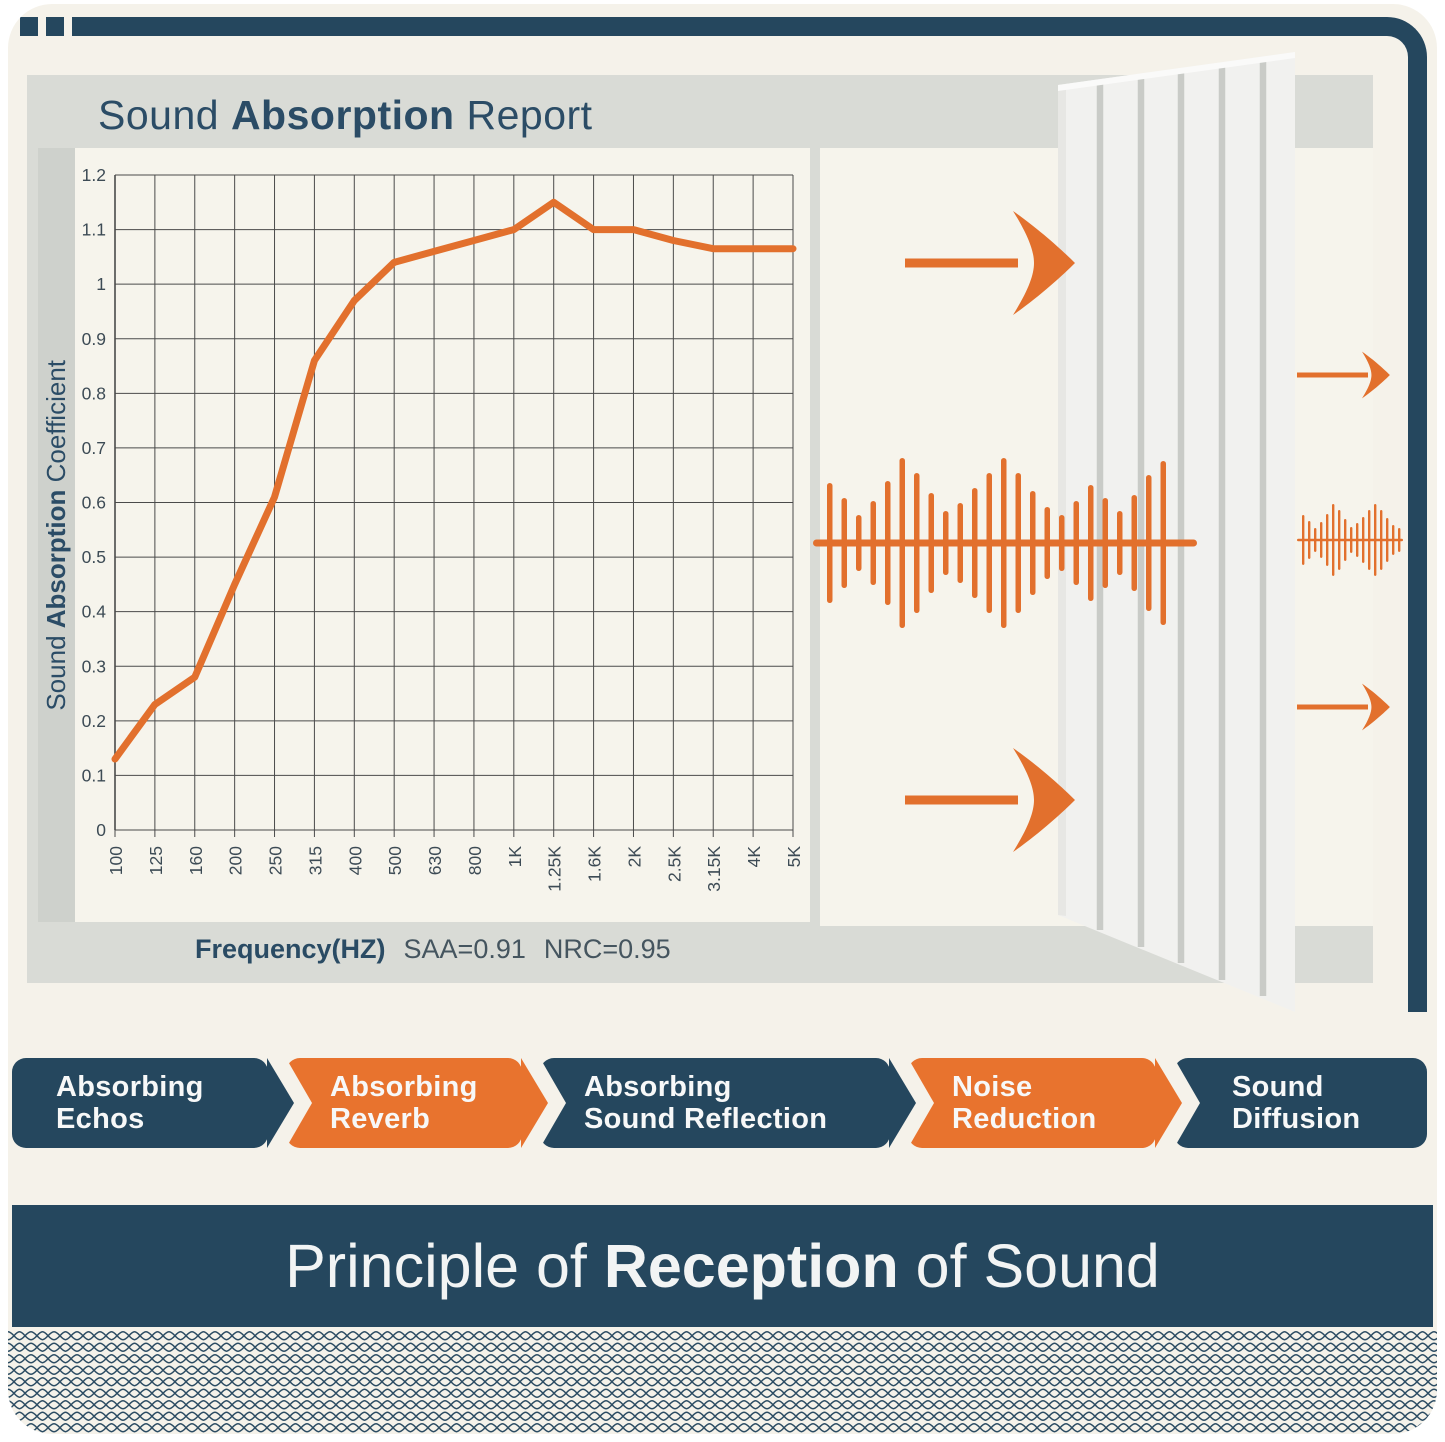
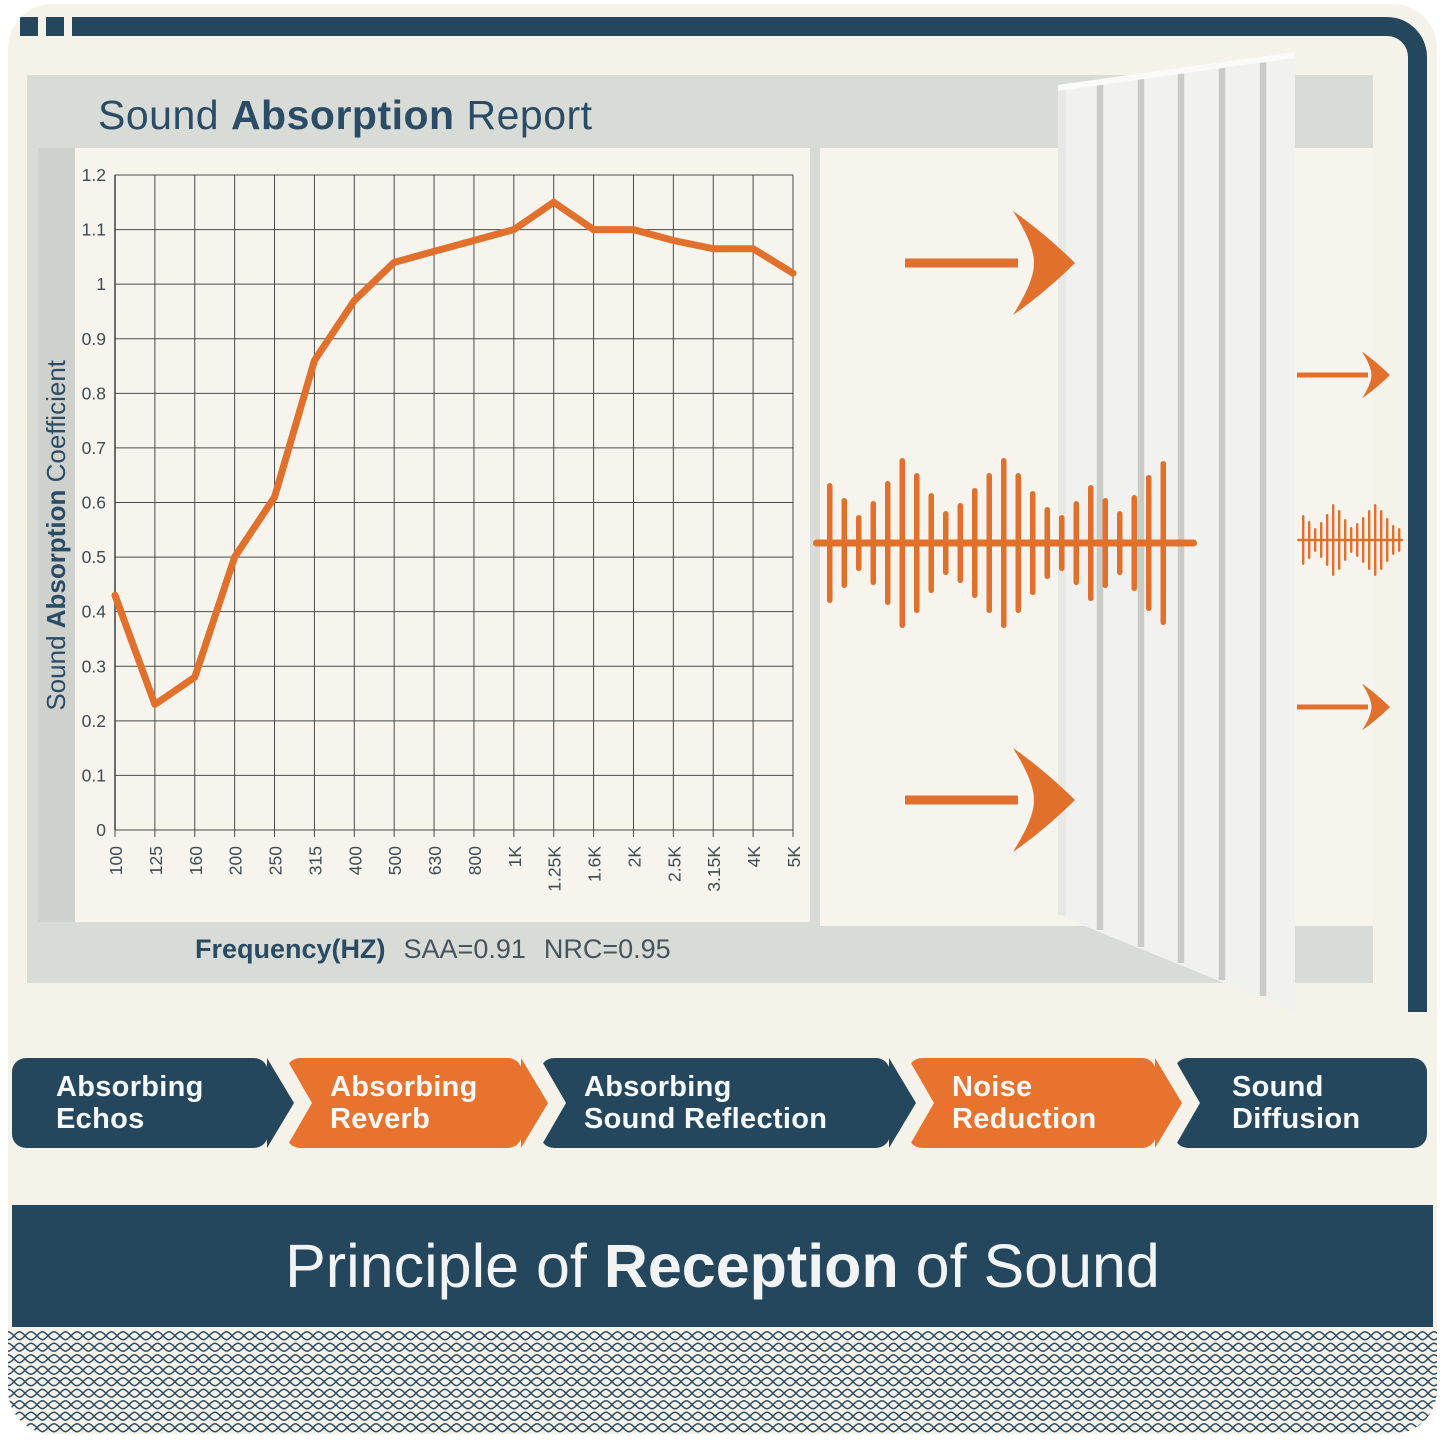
100: 0.13 -> 0.43
200: 0.45 -> 0.50
5K: 1.06 -> 1.02
